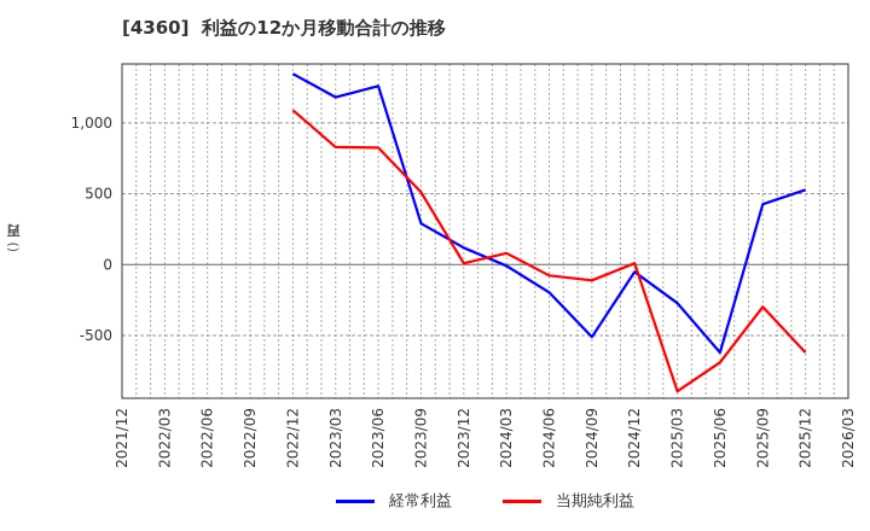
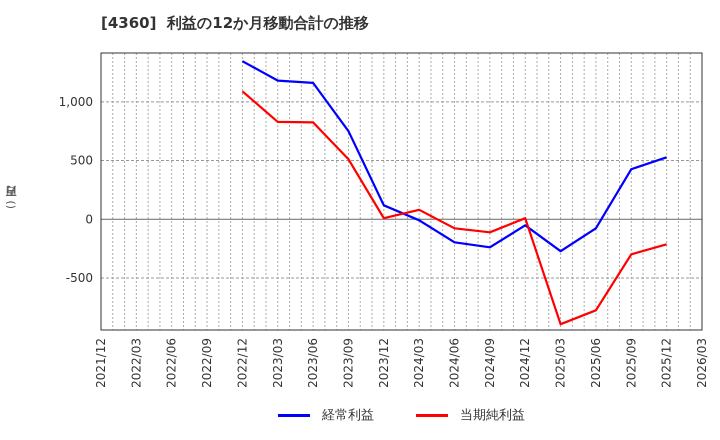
経常利益/2023/06: 1260 -> 1160
経常利益/2023/09: 290 -> 750
経常利益/2024/09: -510 -> -240
経常利益/2025/06: -620 -> -80
当期純利益/2025/06: -690 -> -780
当期純利益/2025/12: -620 -> -210
